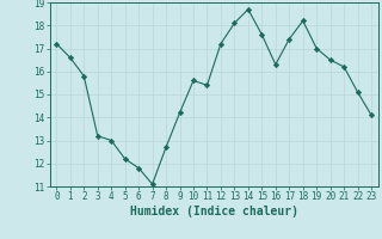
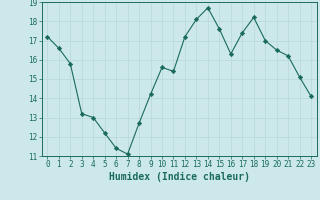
6: 11.8 -> 11.4
